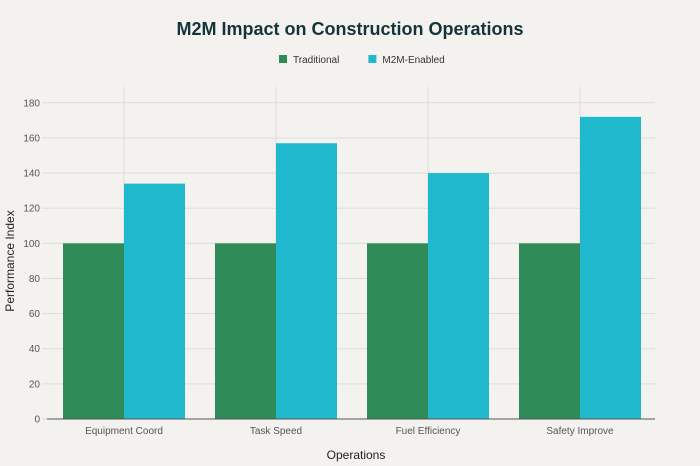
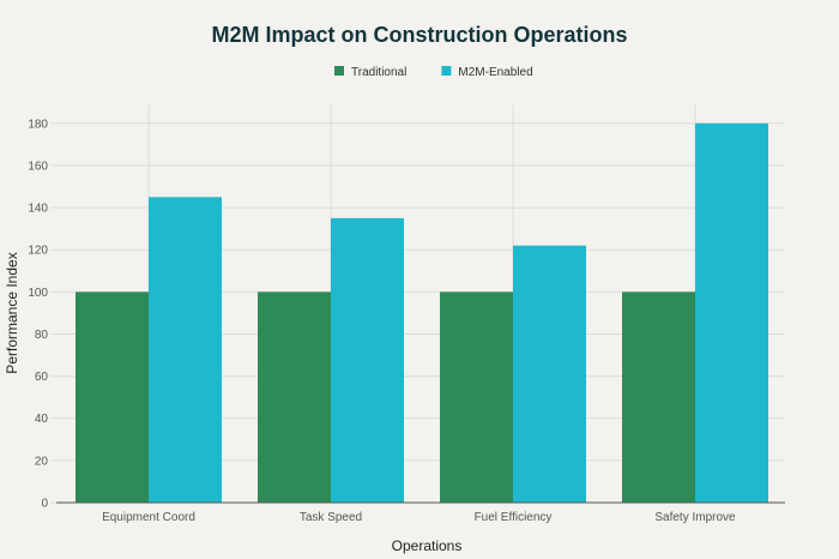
M2M-Enabled/Equipment Coord: 134 -> 145
M2M-Enabled/Task Speed: 157 -> 135
M2M-Enabled/Fuel Efficiency: 140 -> 122
M2M-Enabled/Safety Improve: 172 -> 180
